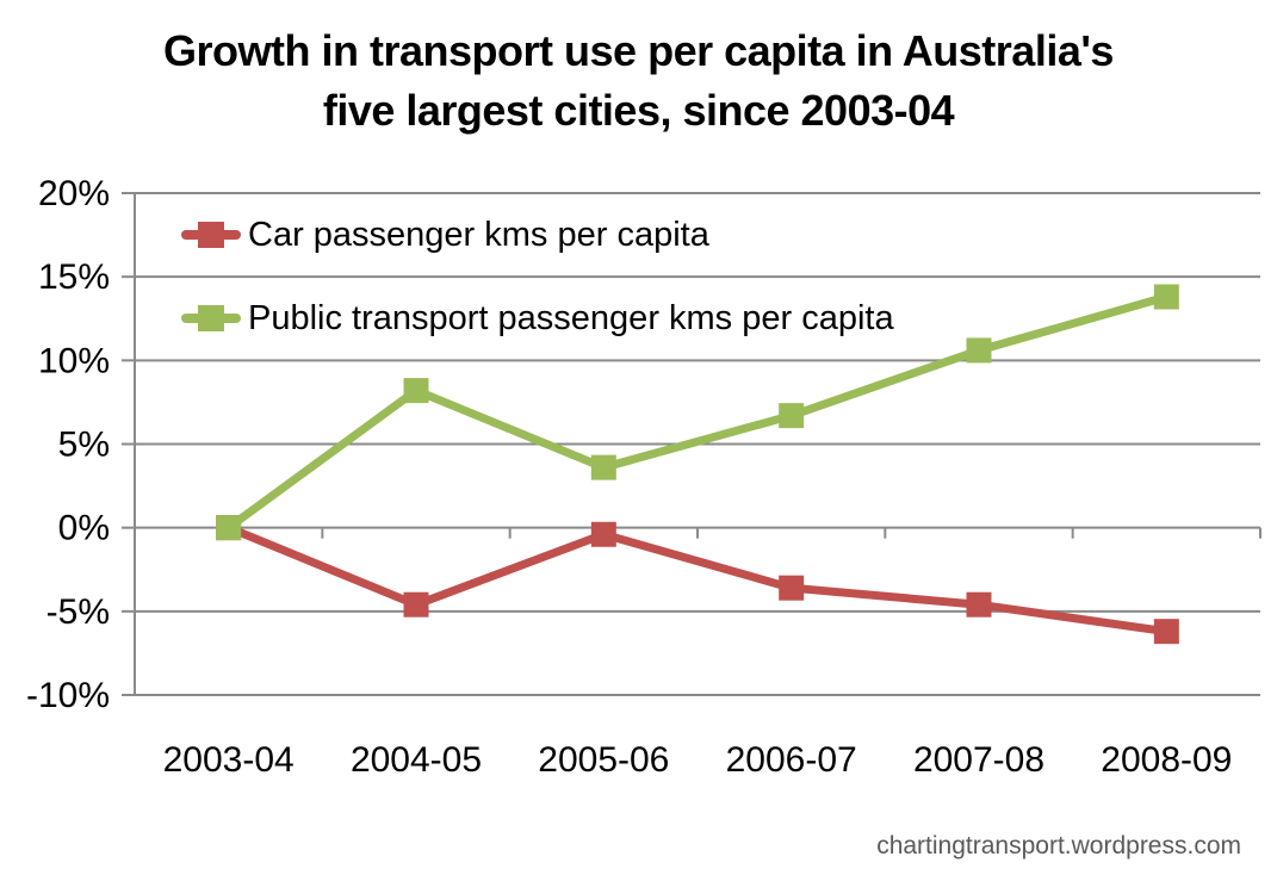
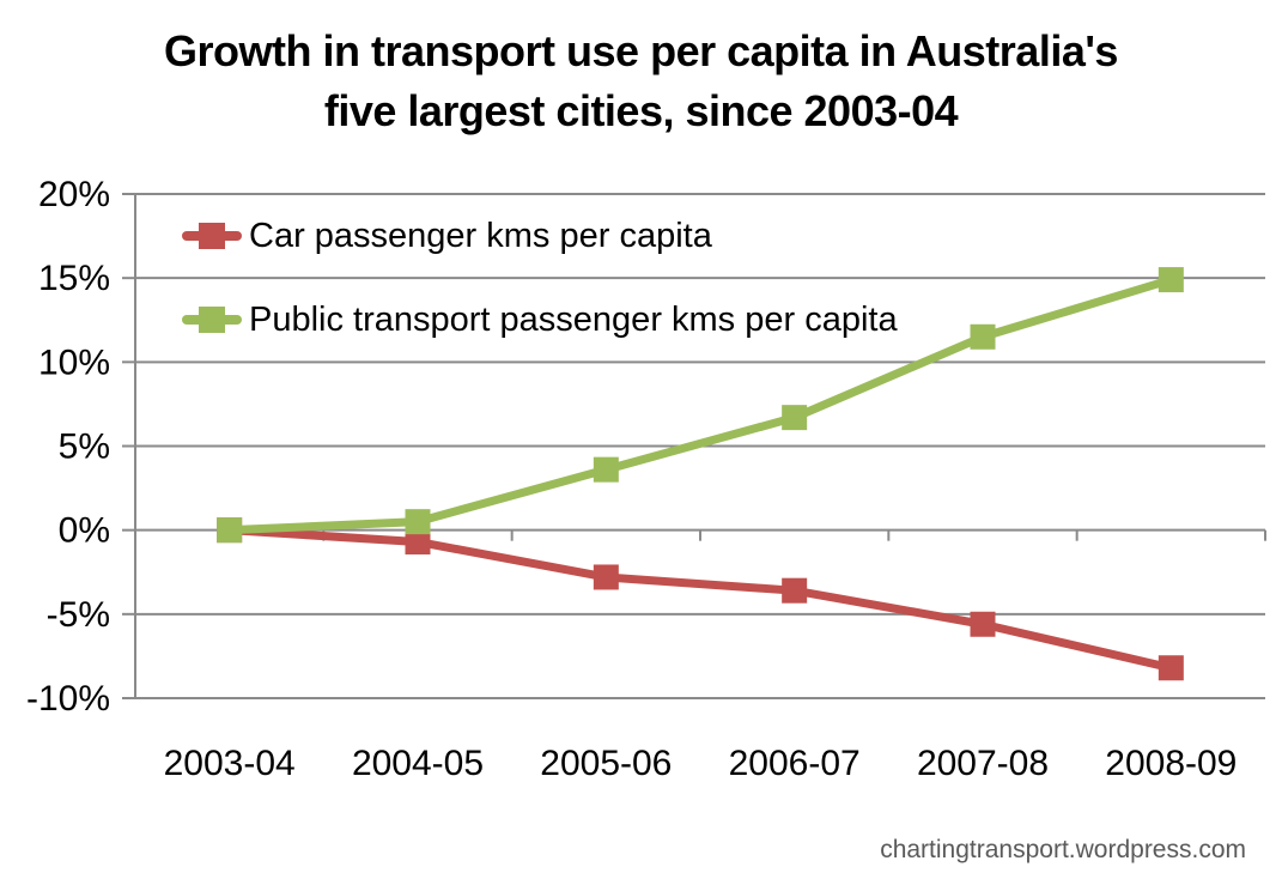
Car passenger kms per capita/2004-05: -4.6% -> -0.7%
Public transport passenger kms per capita/2004-05: 8.2% -> 0.5%
Car passenger kms per capita/2005-06: -0.4% -> -2.8%
Car passenger kms per capita/2007-08: -4.6% -> -5.6%
Public transport passenger kms per capita/2007-08: 10.6% -> 11.5%
Car passenger kms per capita/2008-09: -6.2% -> -8.2%
Public transport passenger kms per capita/2008-09: 13.8% -> 14.9%
